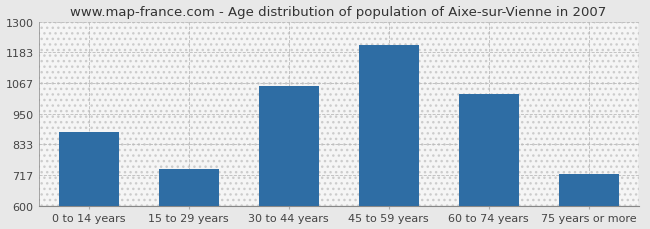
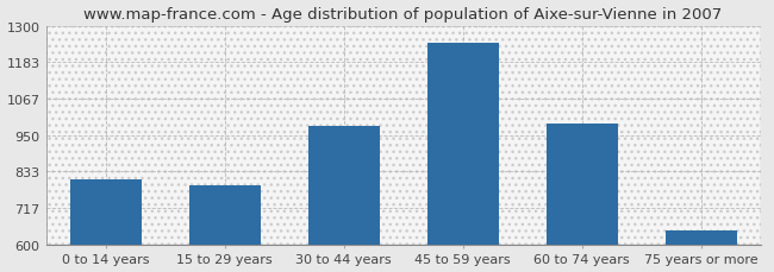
0 to 14 years: 880 -> 810
15 to 29 years: 740 -> 790
30 to 44 years: 1055 -> 980
45 to 59 years: 1210 -> 1245
60 to 74 years: 1025 -> 985
75 years or more: 720 -> 645
